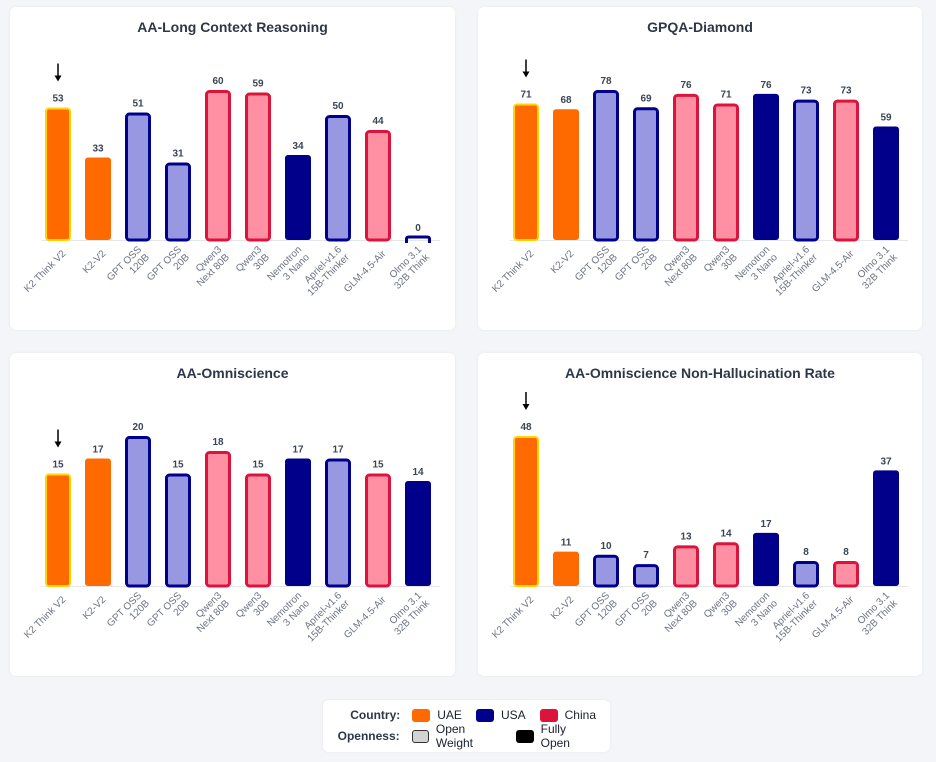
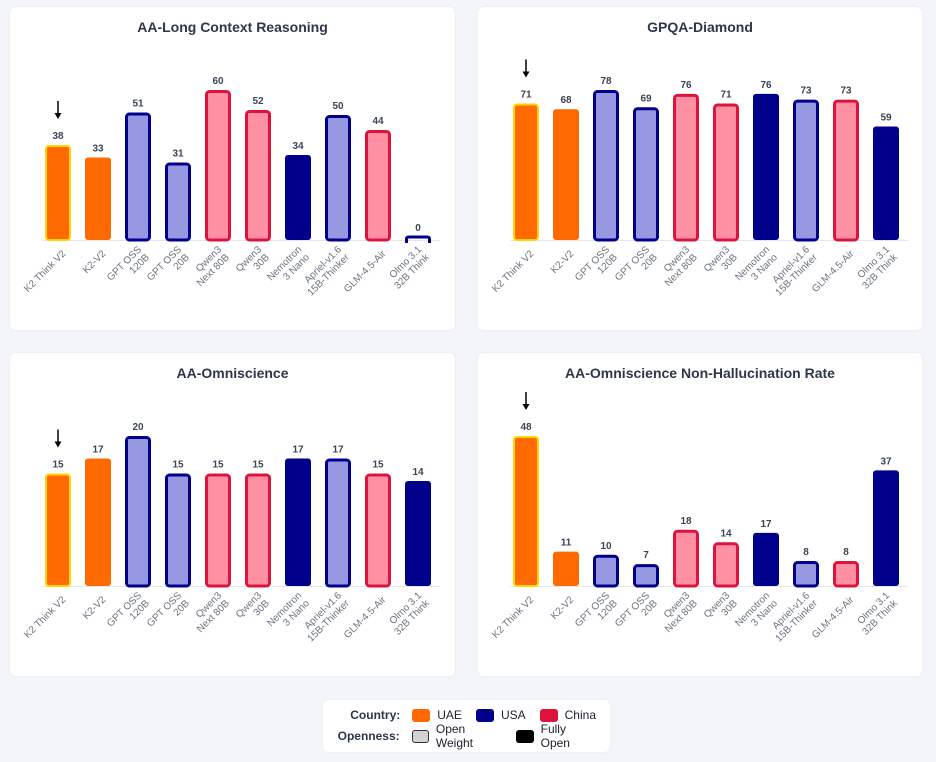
AA-Long Context Reasoning/K2 Think V2: 53 -> 38
AA-Long Context Reasoning/Qwen3 30B: 59 -> 52
AA-Omniscience/Qwen3 Next 80B: 18 -> 15
AA-Omniscience Non-Hallucination Rate/Qwen3 Next 80B: 13 -> 18
